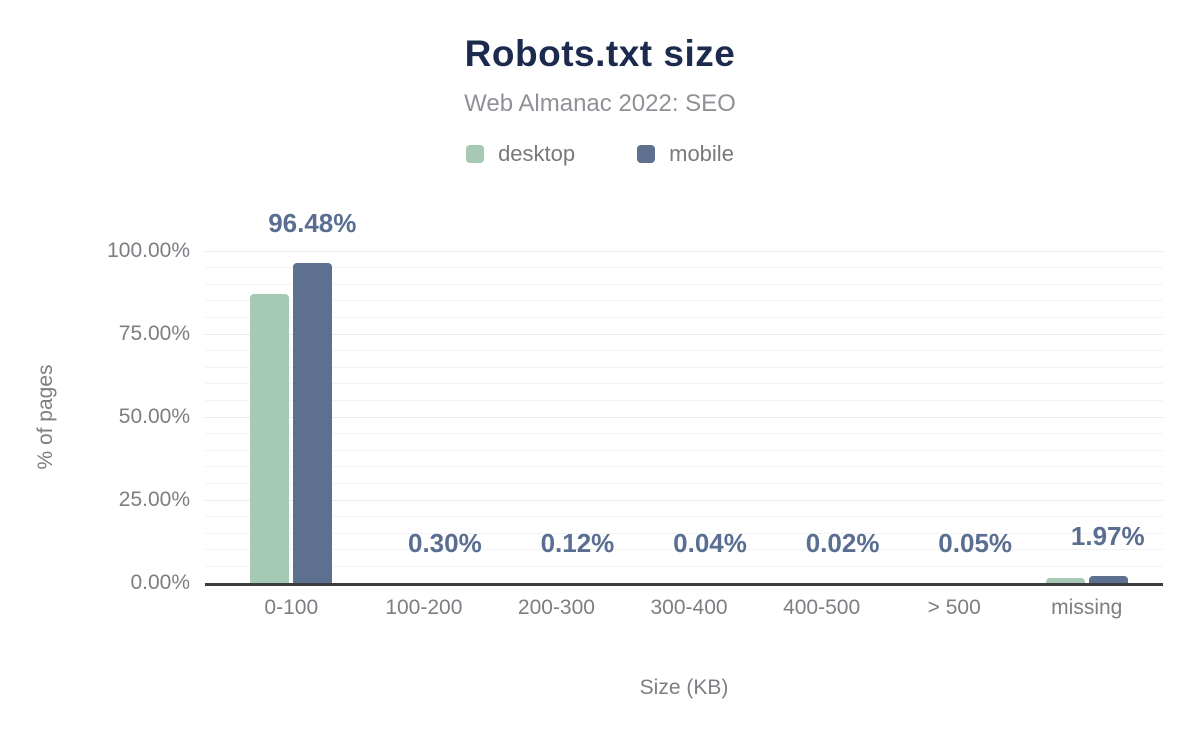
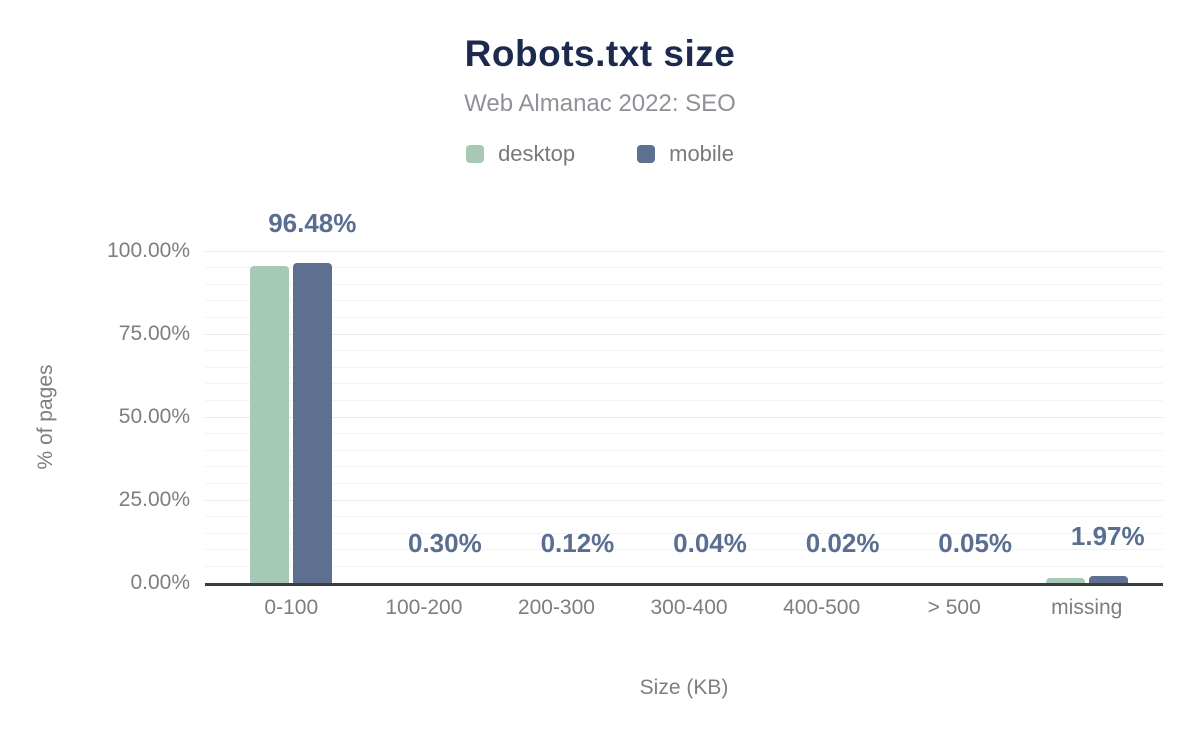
desktop/0-100: 87% -> 96%
